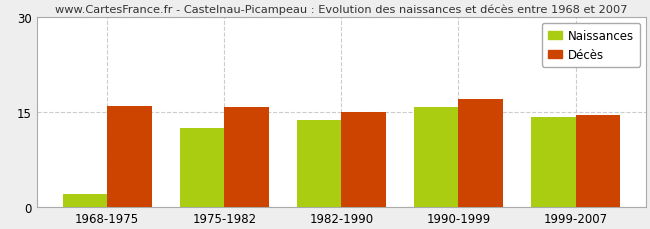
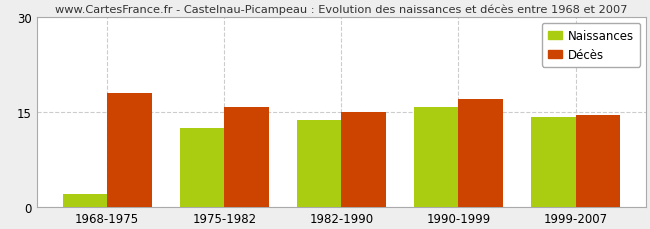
Décès/1968-1975: 16.0 -> 18.0
